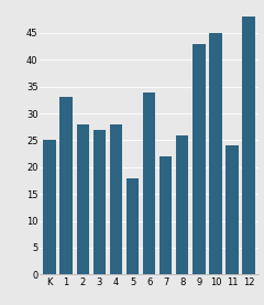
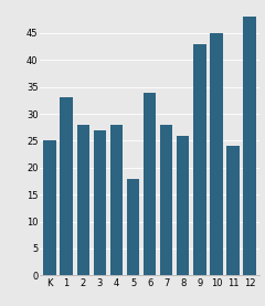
7: 22 -> 28
